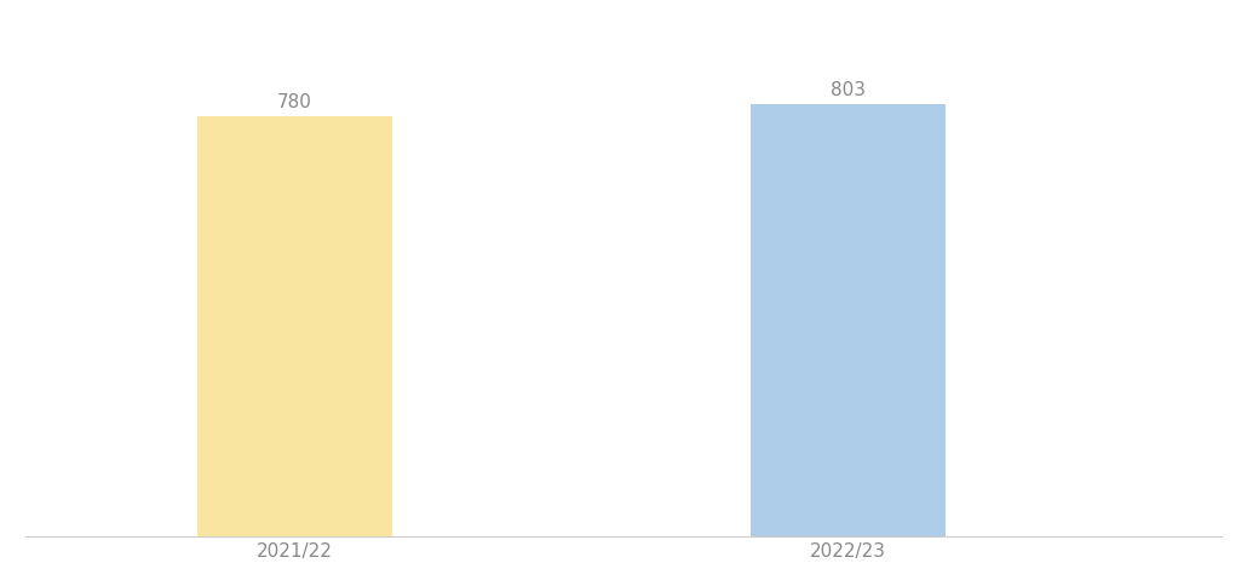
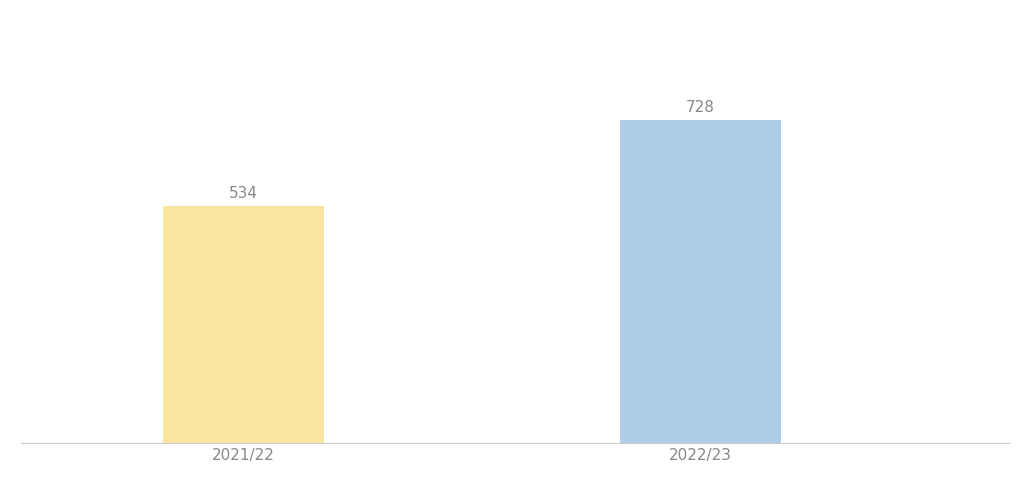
2021/22: 780 -> 534
2022/23: 803 -> 728
